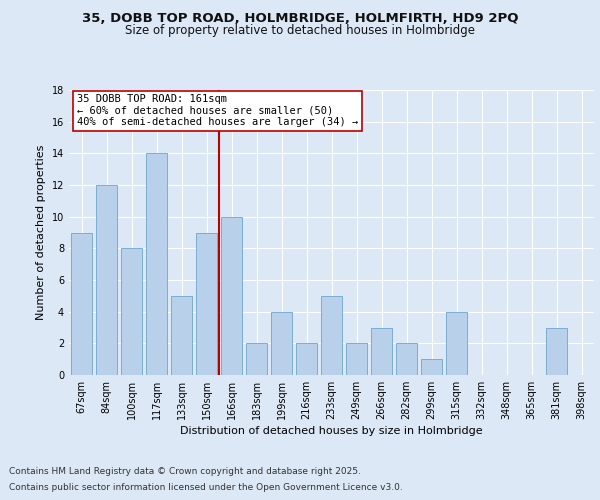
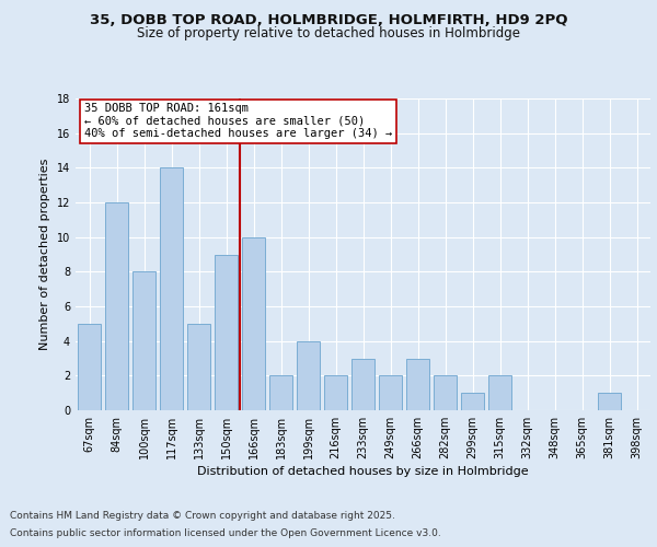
67sqm: 9 -> 5
233sqm: 5 -> 3
315sqm: 4 -> 2
381sqm: 3 -> 1
